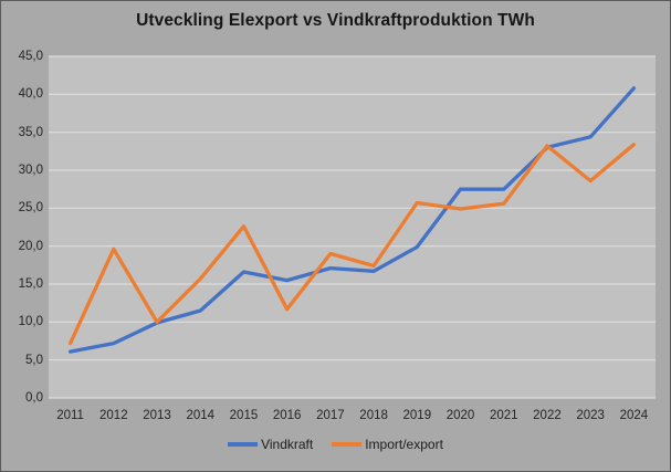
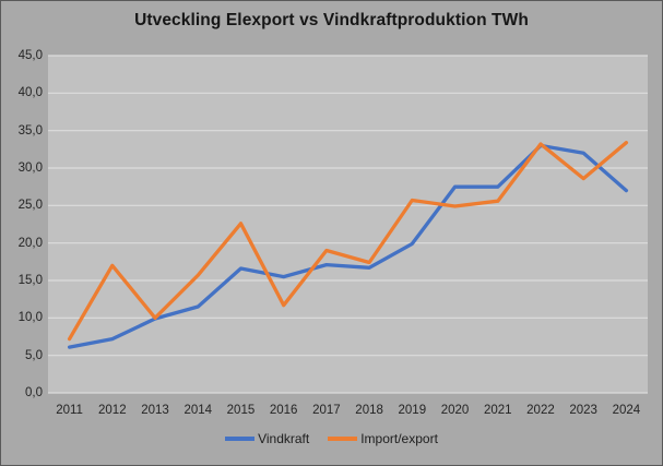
Import/export/2012: 20 -> 17
Vindkraft/2023: 34 -> 32
Vindkraft/2024: 41 -> 27
